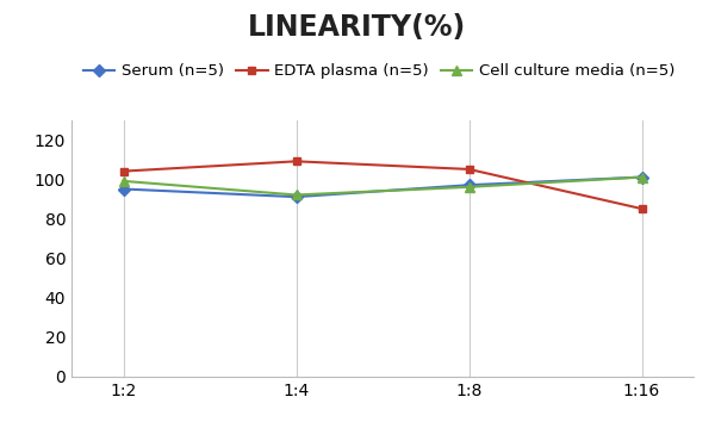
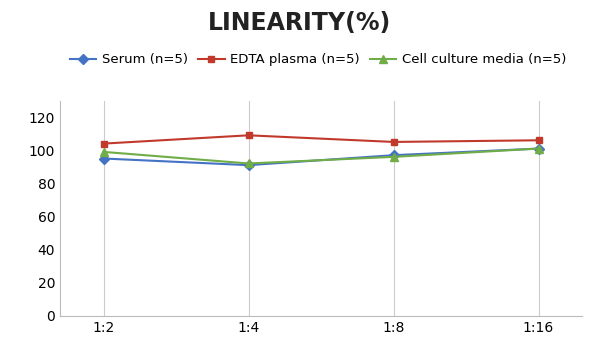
EDTA plasma (n=5)/1:16: 85 -> 106
